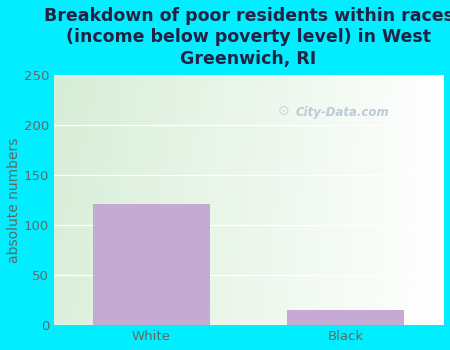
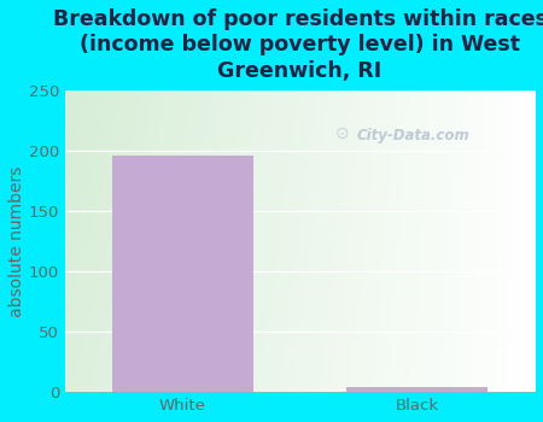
White: 121 -> 196
Black: 15 -> 4
